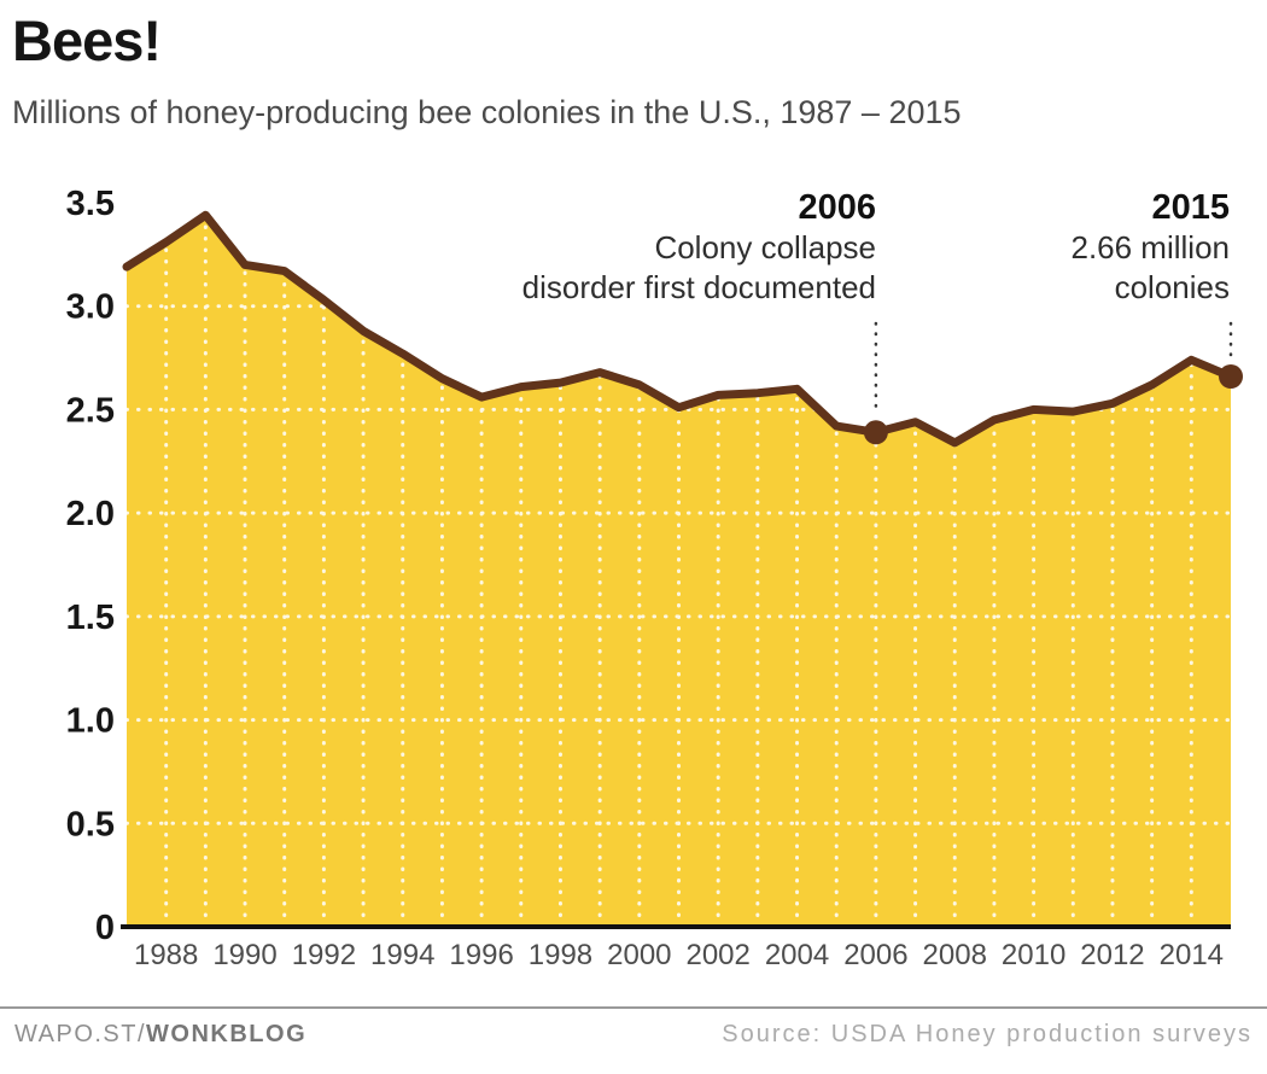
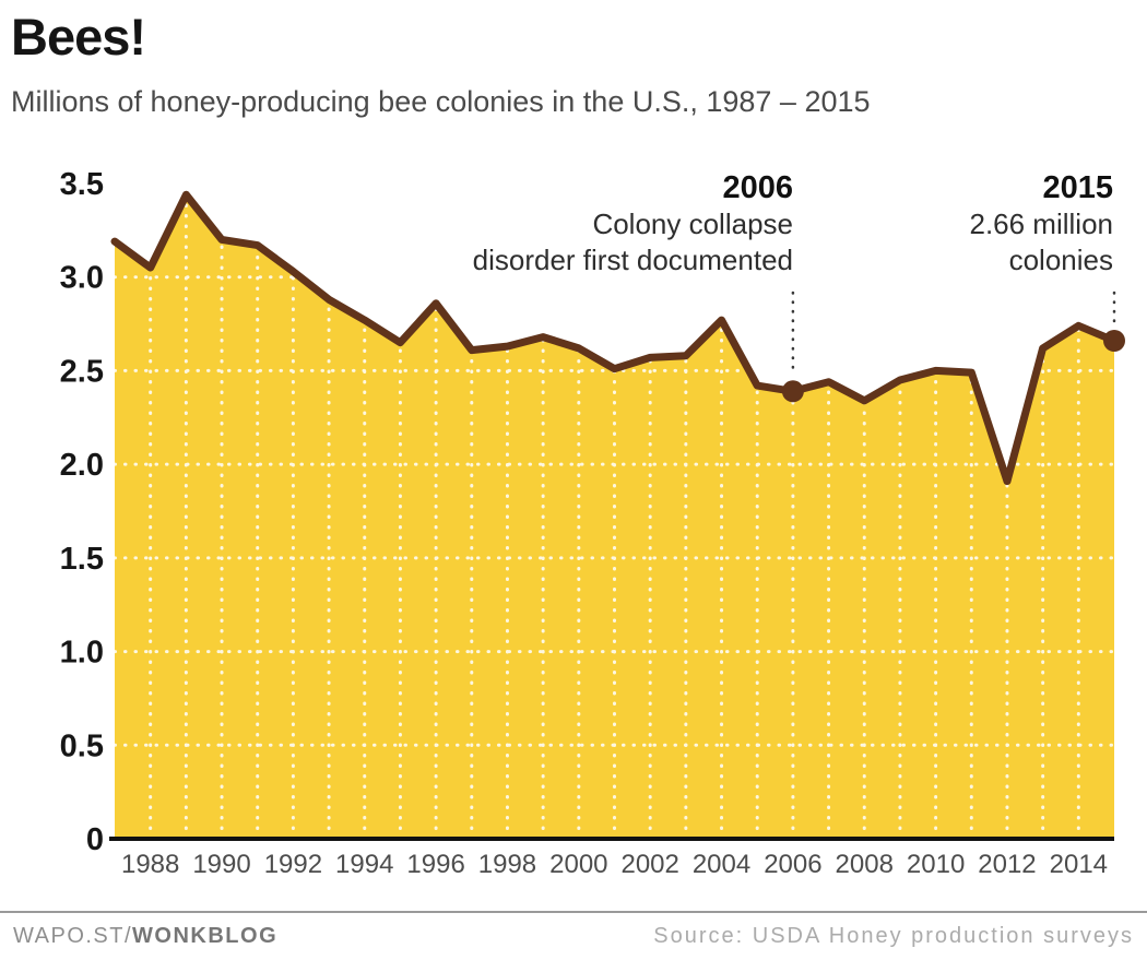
1988: 3.31 -> 3.05
1996: 2.56 -> 2.86
2004: 2.60 -> 2.77
2012: 2.53 -> 1.91
